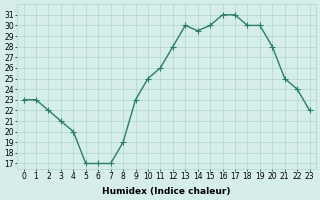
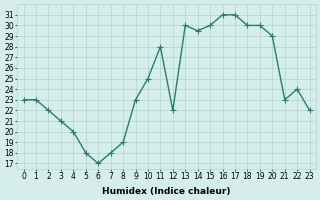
5: 17.0 -> 18.0
7: 17.0 -> 18.0
11: 26.0 -> 28.0
12: 28.0 -> 22.0
20: 28.0 -> 29.0
21: 25.0 -> 23.0
